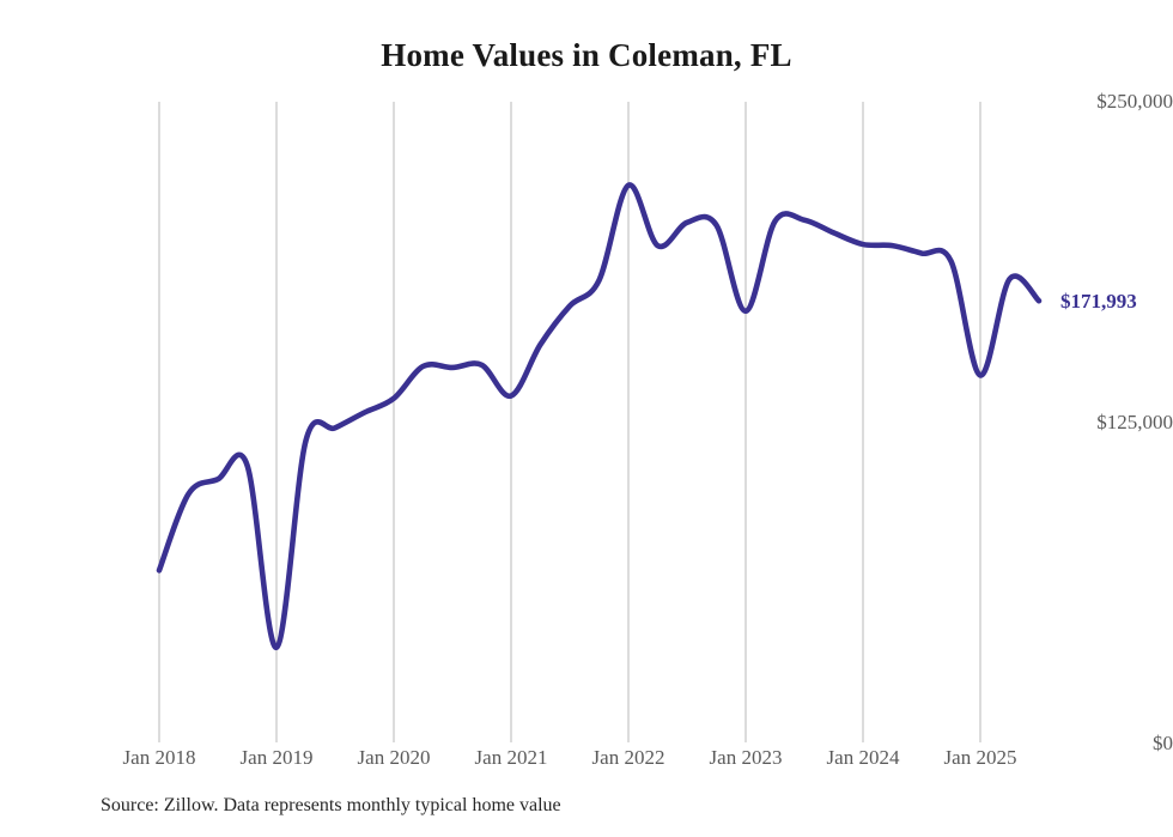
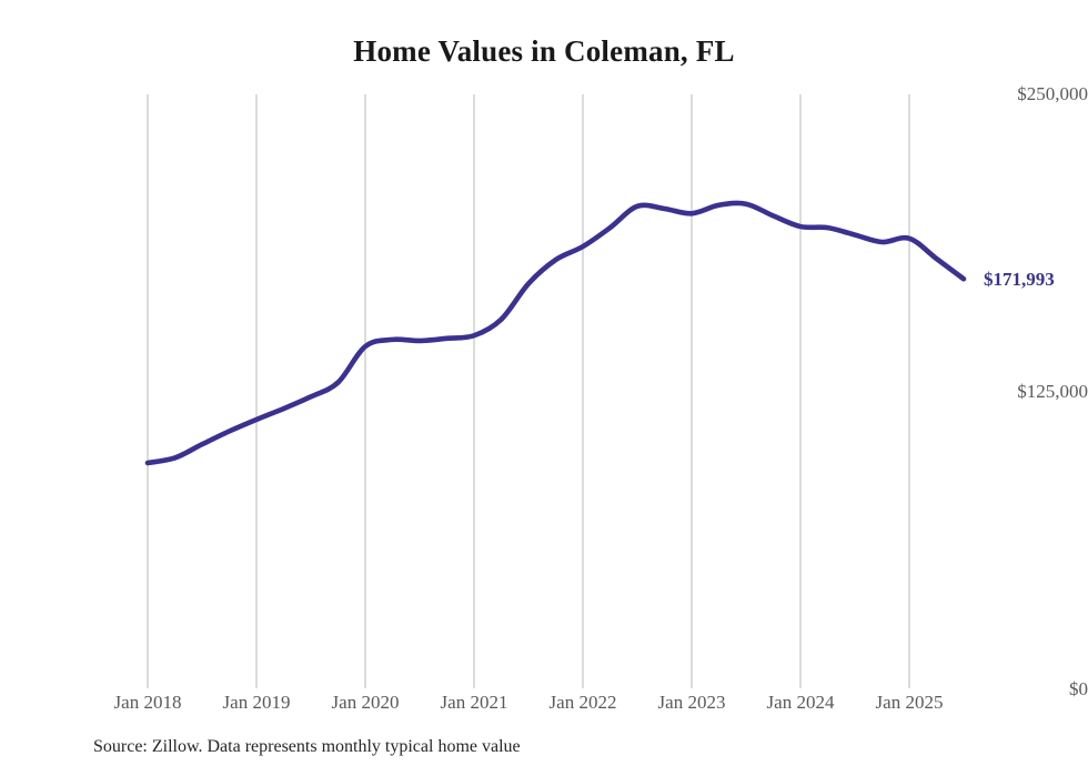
Jan 2018: $67000 -> $95000
Jan 2019: $37000 -> $113000
Jan 2020: $134000 -> $144000
Jan 2021: $135000 -> $148000
Jan 2022: $217000 -> $186000
Jan 2023: $168000 -> $200000
Jan 2025: $143000 -> $189000
